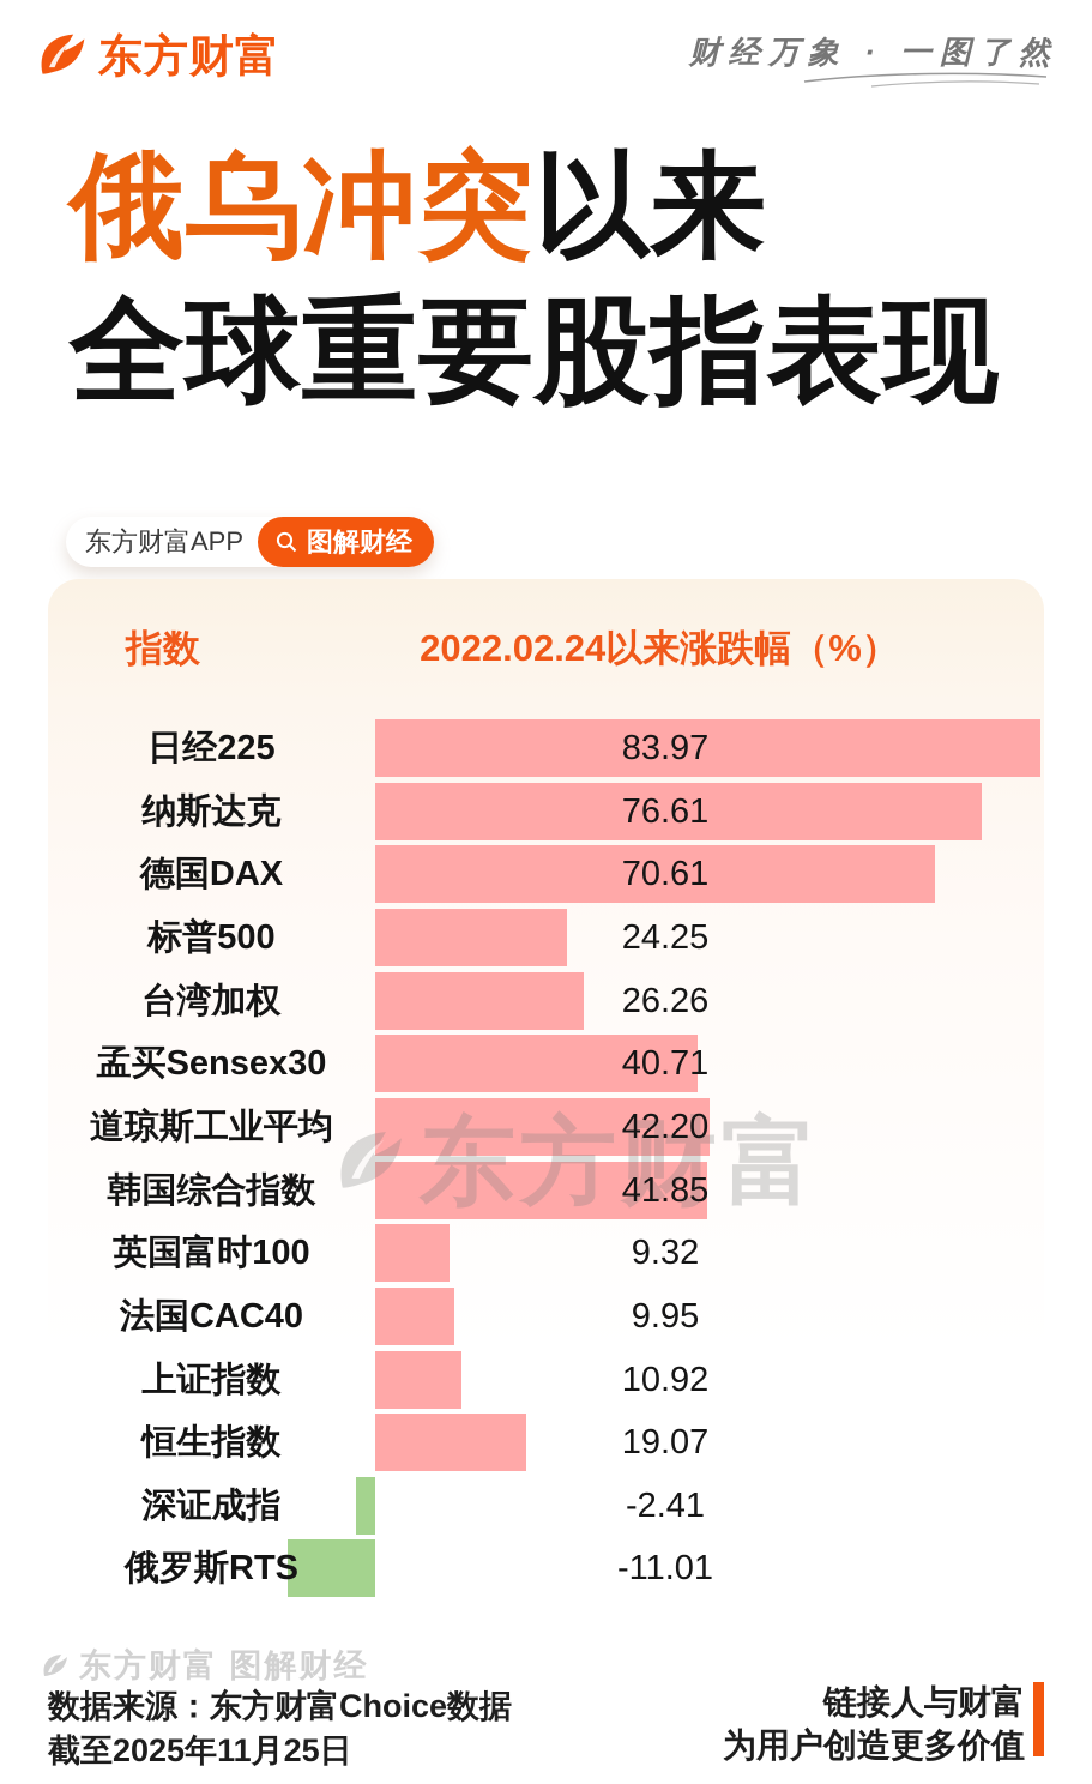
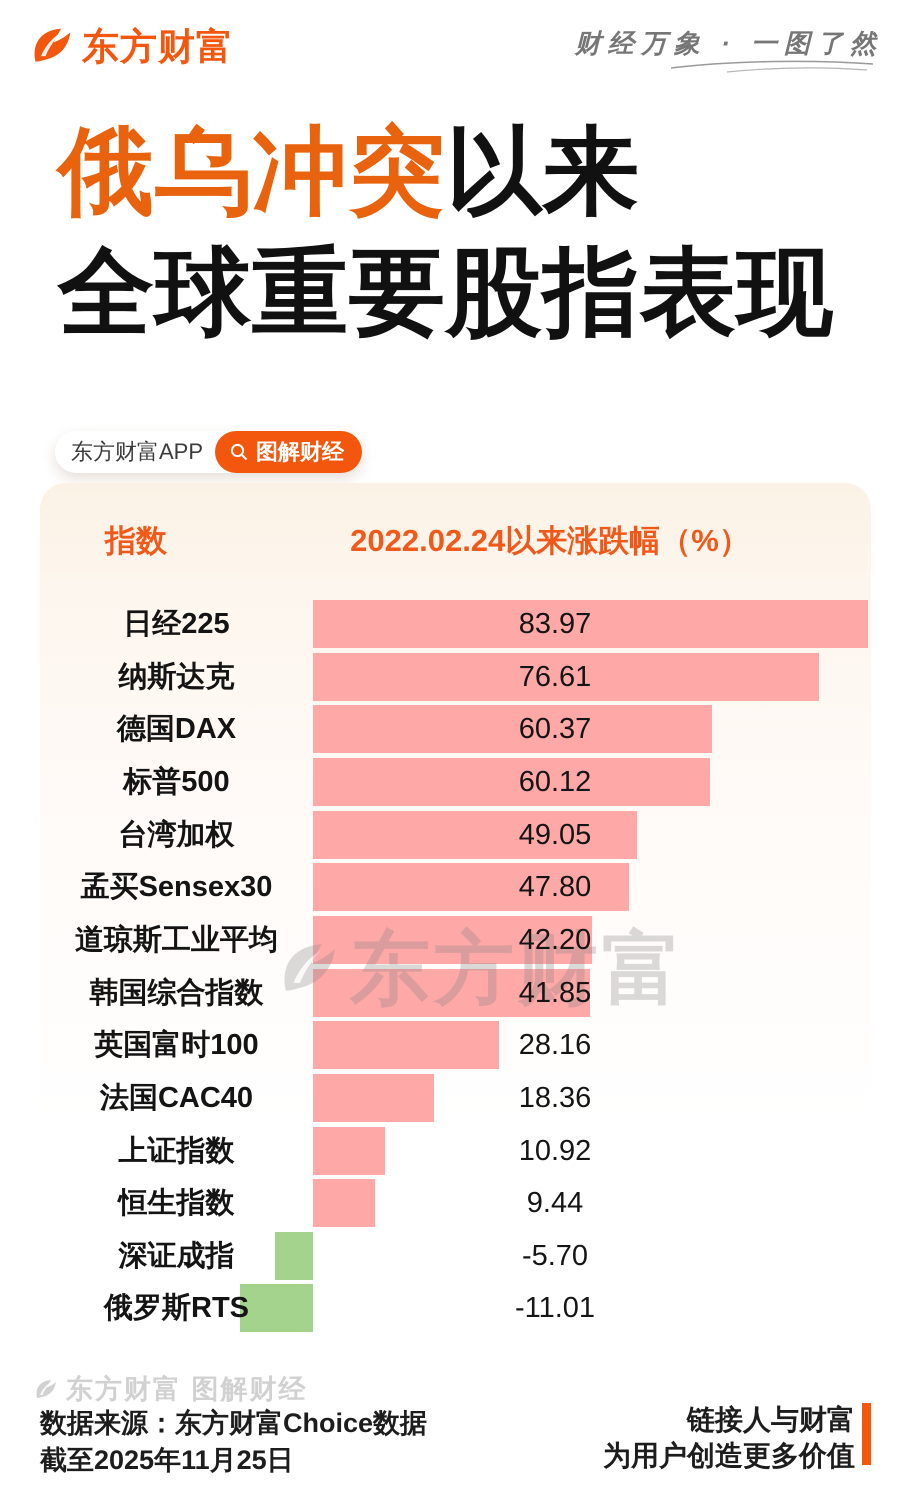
德国DAX: 70.61 -> 60.37
标普500: 24.25 -> 60.12
台湾加权: 26.26 -> 49.05
孟买Sensex30: 40.71 -> 47.80
英国富时100: 9.32 -> 28.16
法国CAC40: 9.95 -> 18.36
恒生指数: 19.07 -> 9.44
深证成指: -2.41 -> -5.70
